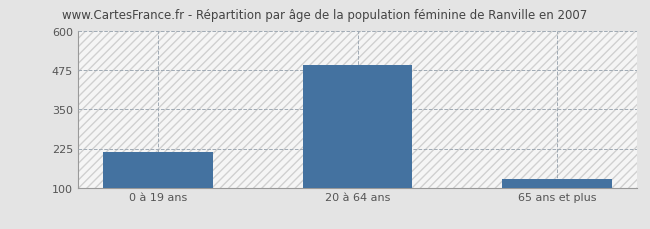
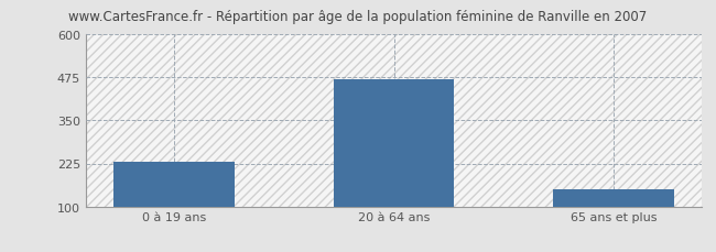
0 à 19 ans: 213 -> 230
20 à 64 ans: 492 -> 470
65 ans et plus: 128 -> 150
